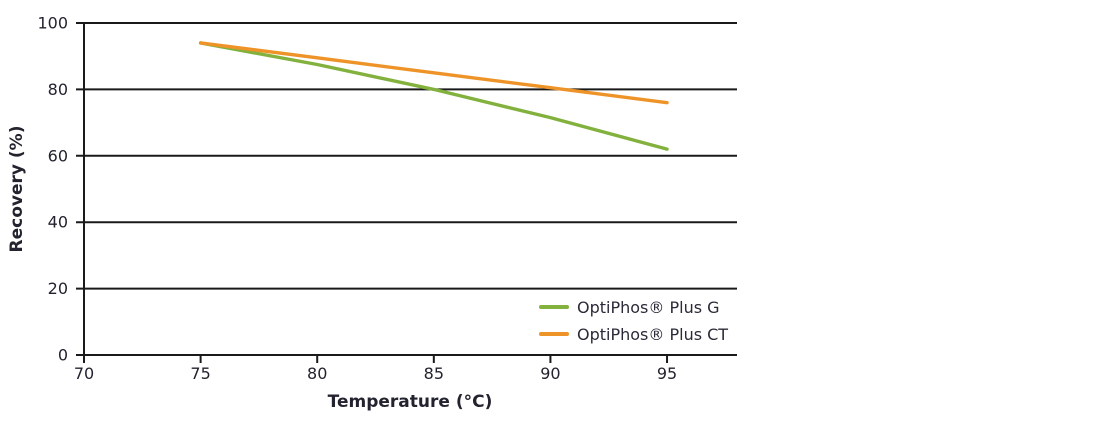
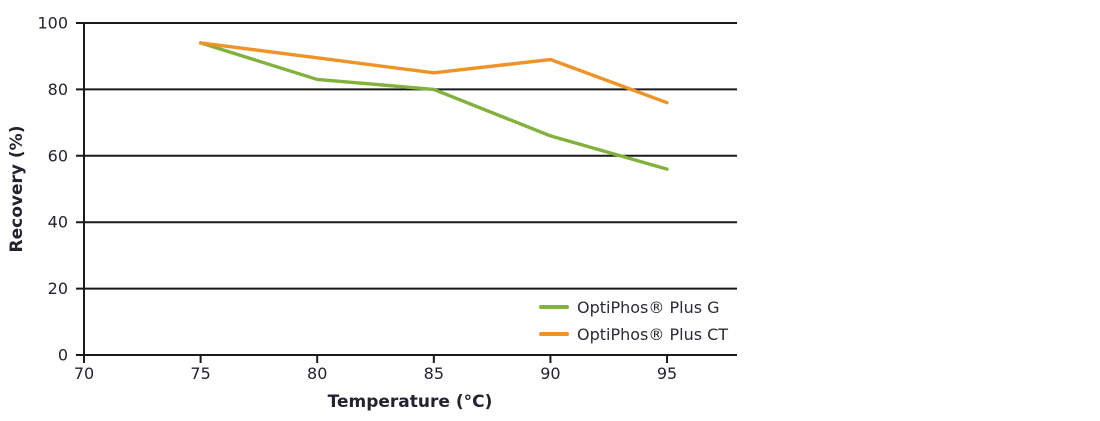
OptiPhos® Plus G/80: 88 -> 83
OptiPhos® Plus G/90: 72 -> 66
OptiPhos® Plus CT/90: 80 -> 89
OptiPhos® Plus G/95: 62 -> 56
